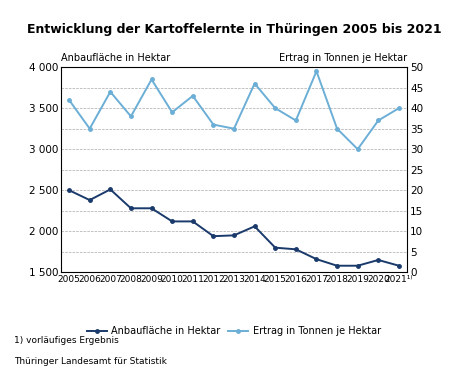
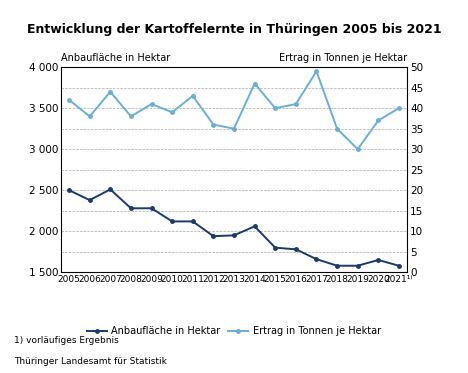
Ertrag in Tonnen je Hektar/2006: 35 -> 38
Ertrag in Tonnen je Hektar/2009: 47 -> 41
Ertrag in Tonnen je Hektar/2016: 37 -> 41
